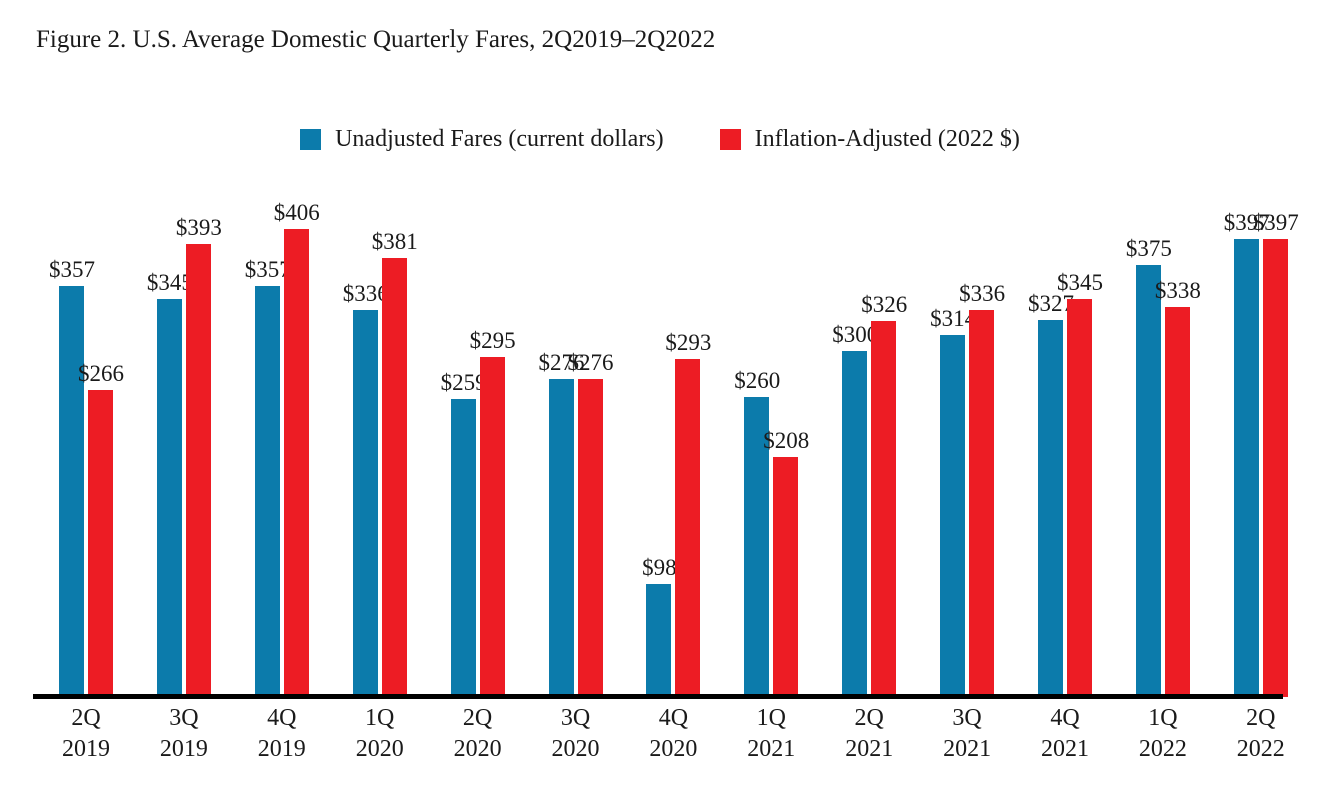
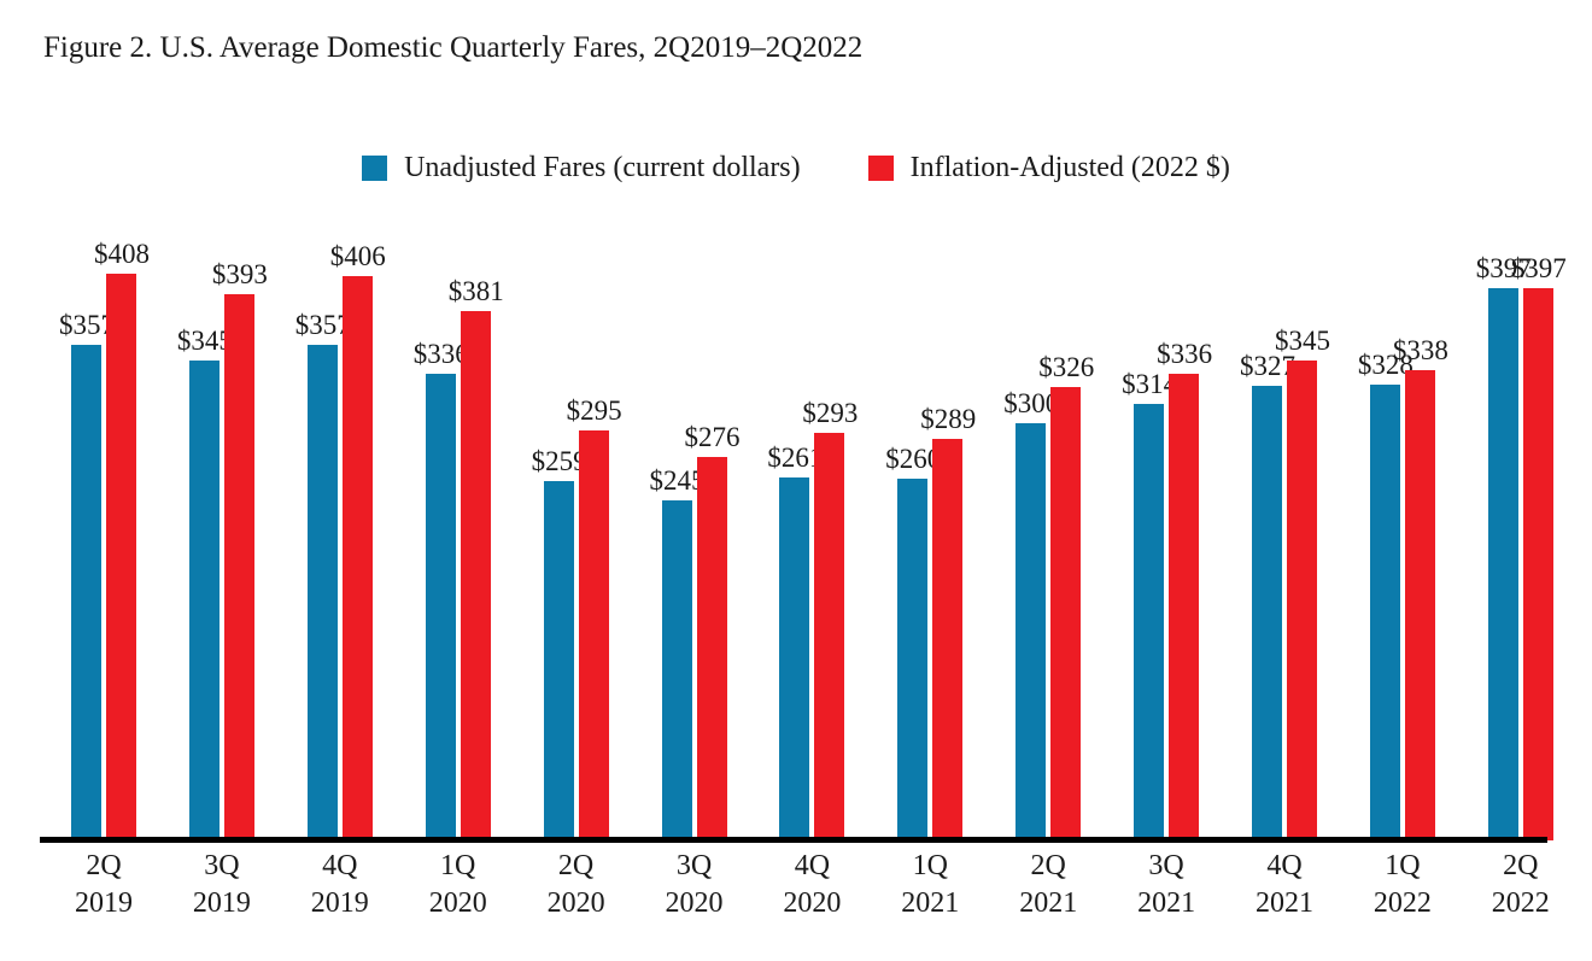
Inflation-Adjusted (2022 $)/2Q 2019: $266 -> $408
Unadjusted Fares (current dollars)/3Q 2020: $276 -> $245
Unadjusted Fares (current dollars)/4Q 2020: $98 -> $261
Inflation-Adjusted (2022 $)/1Q 2021: $208 -> $289
Unadjusted Fares (current dollars)/1Q 2022: $375 -> $328
